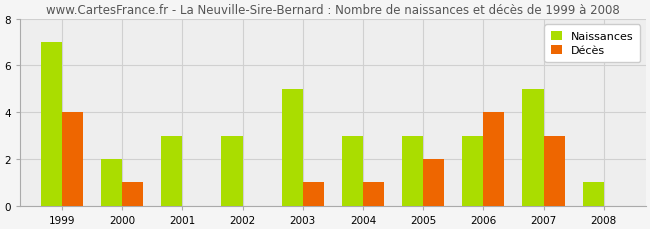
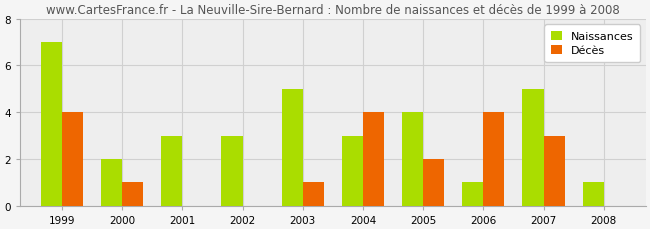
Décès/2004: 1 -> 4
Naissances/2005: 3 -> 4
Naissances/2006: 3 -> 1
